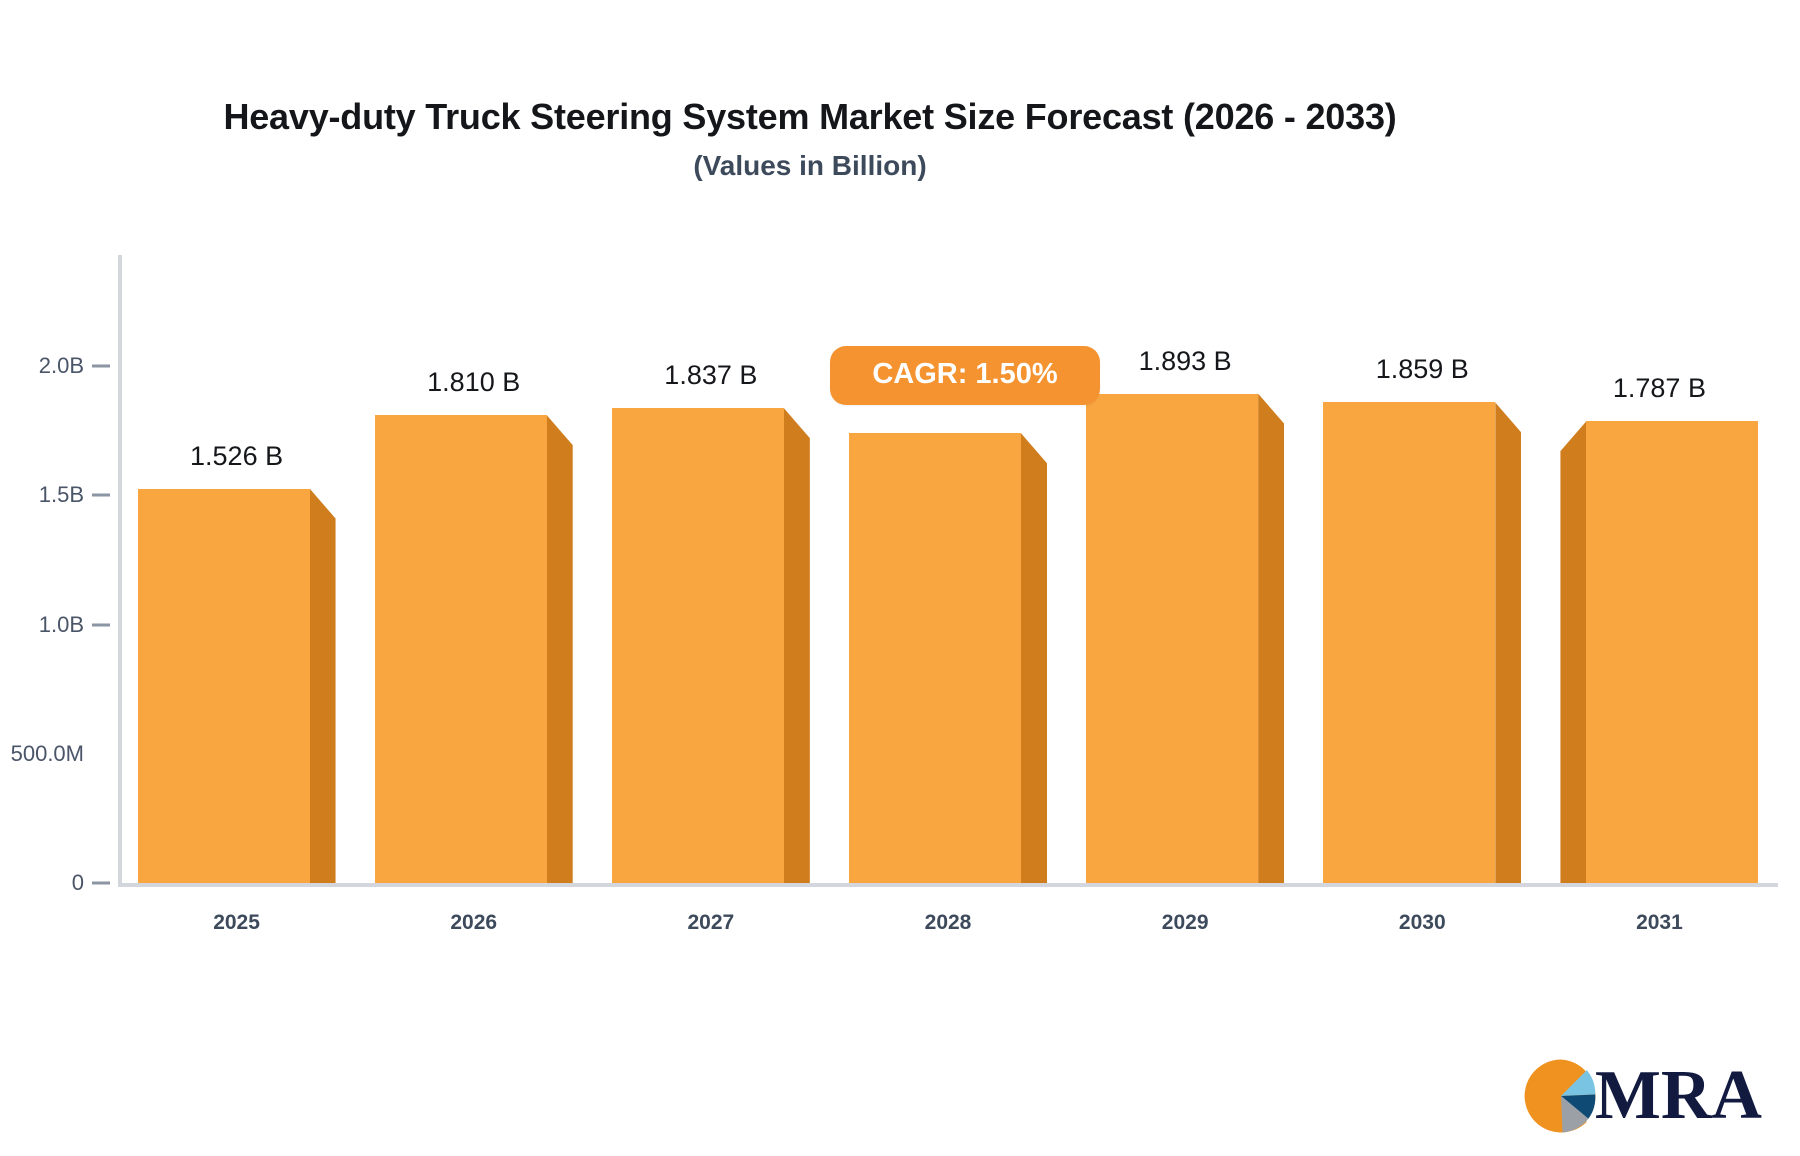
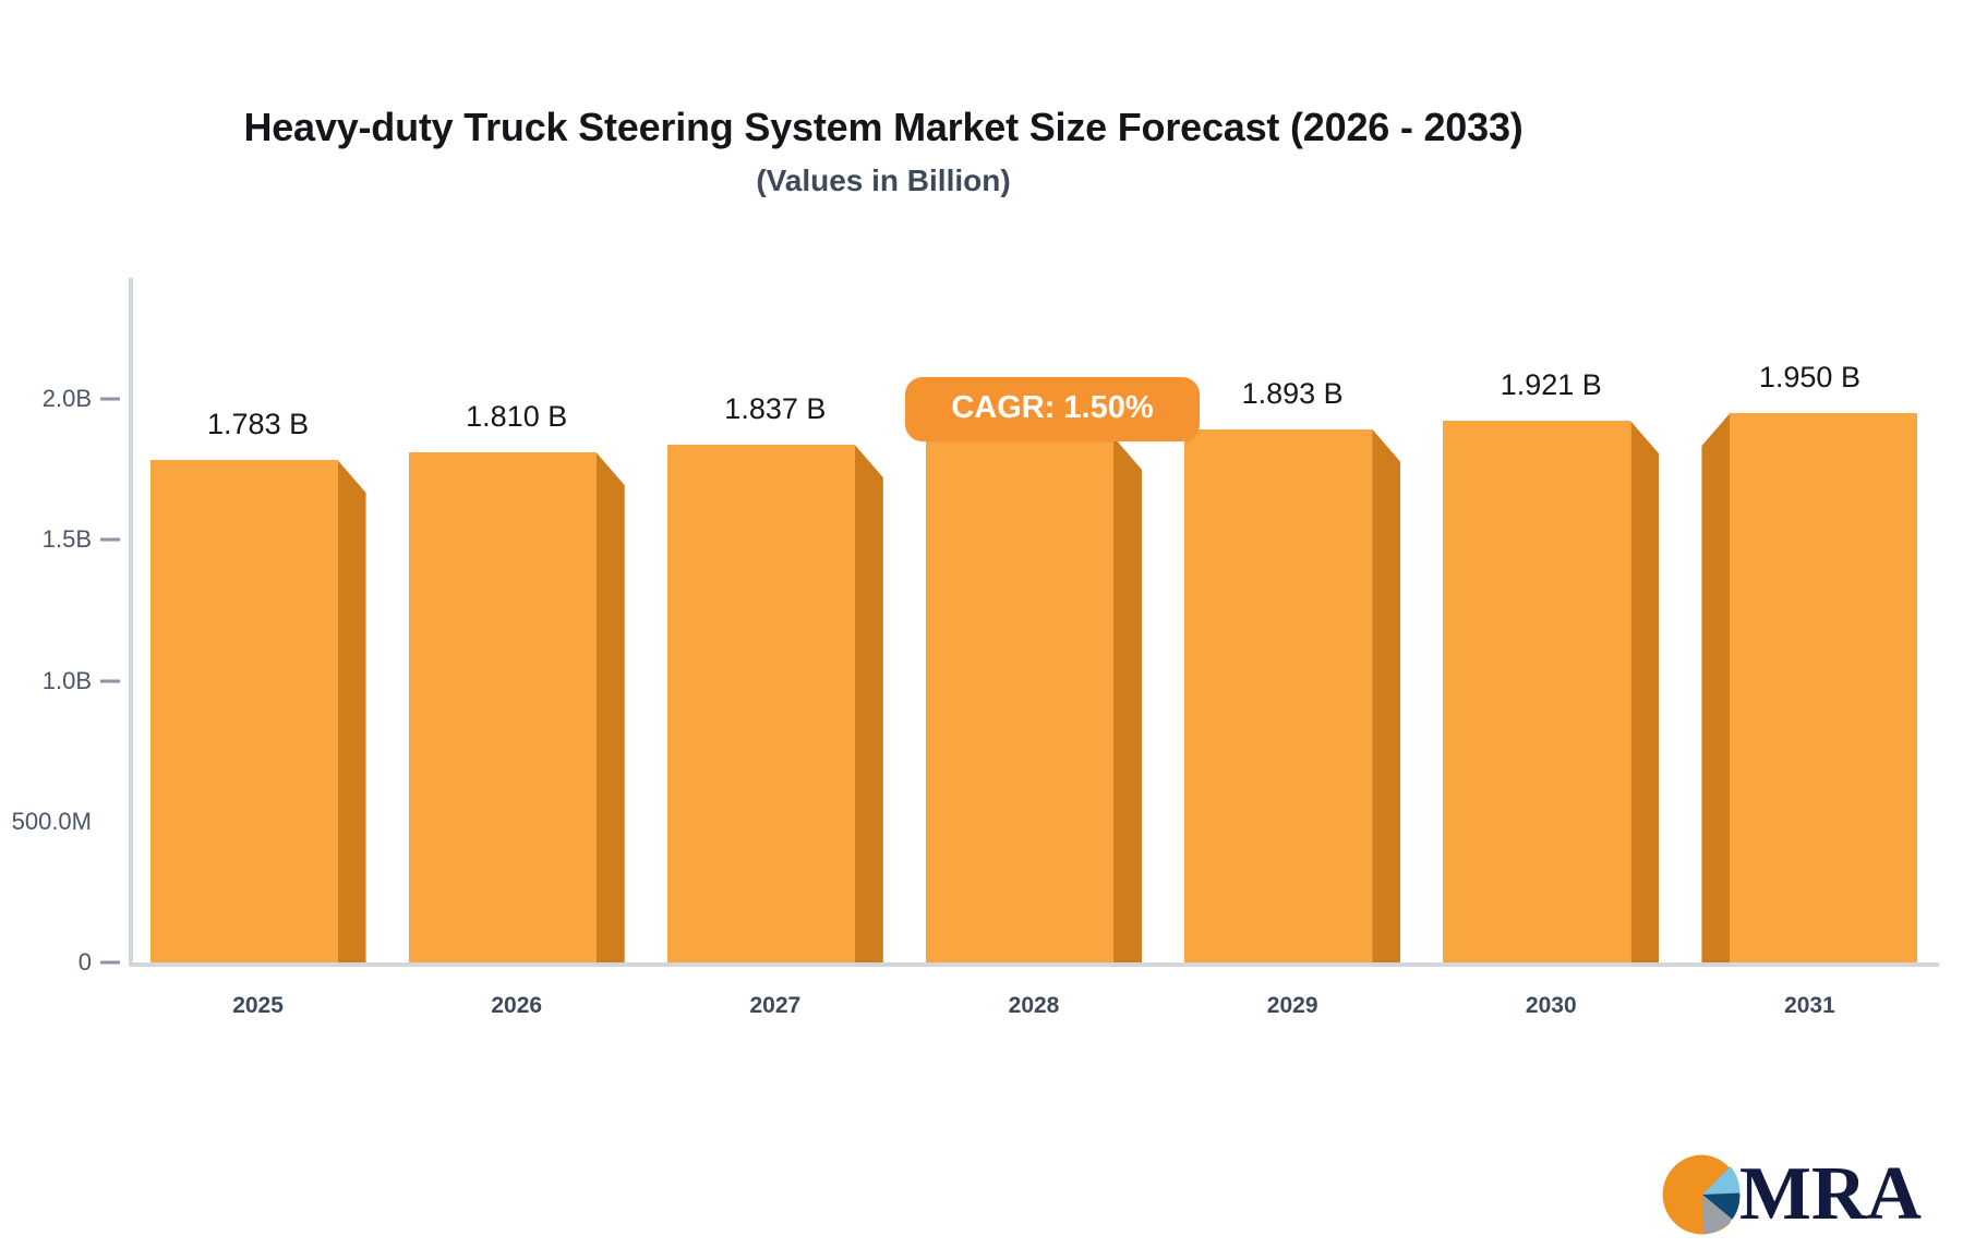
2025: 1.526 -> 1.783
2028: 1.74B -> 1.86B
2030: 1.859 -> 1.921
2031: 1.787 -> 1.950
